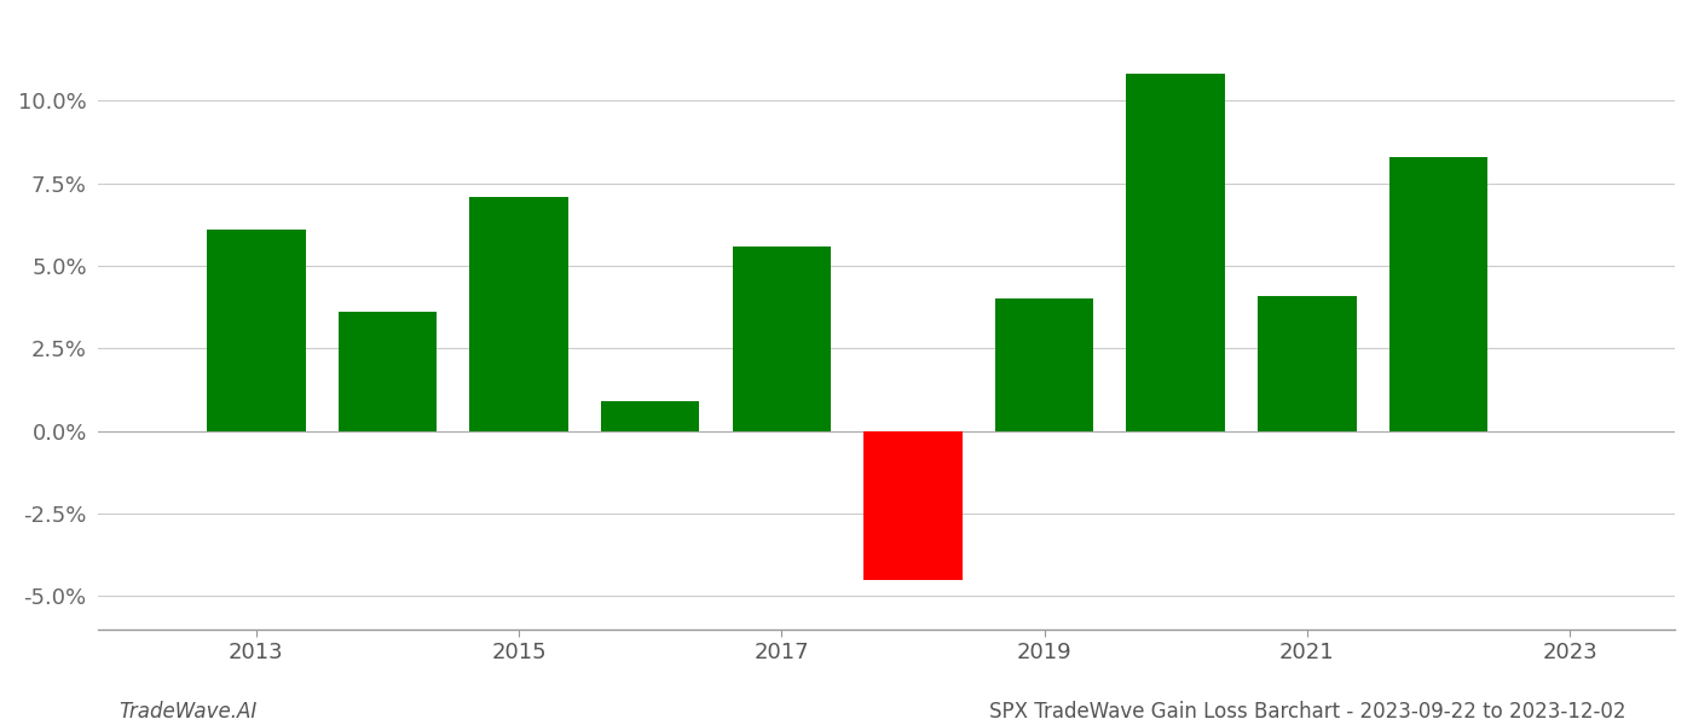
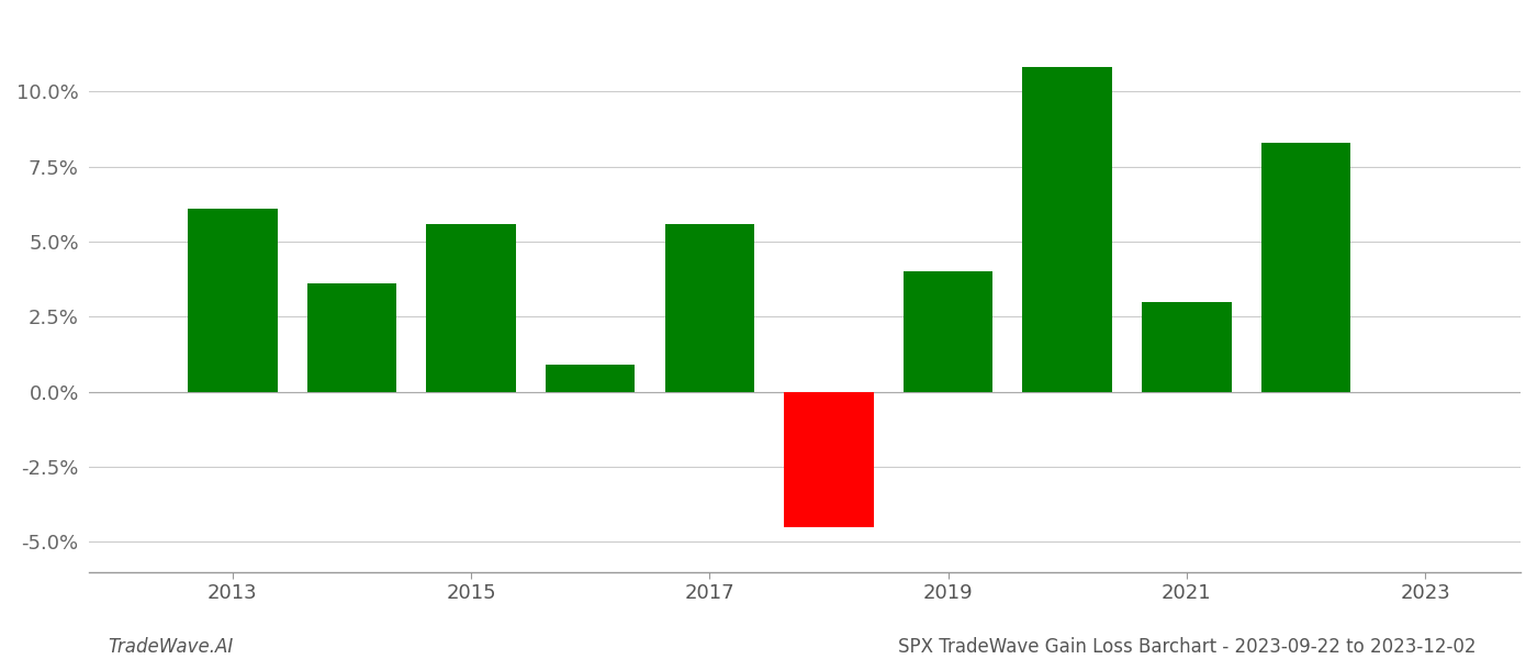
2015: 7.1% -> 5.6%
2021: 4.1% -> 3.0%
